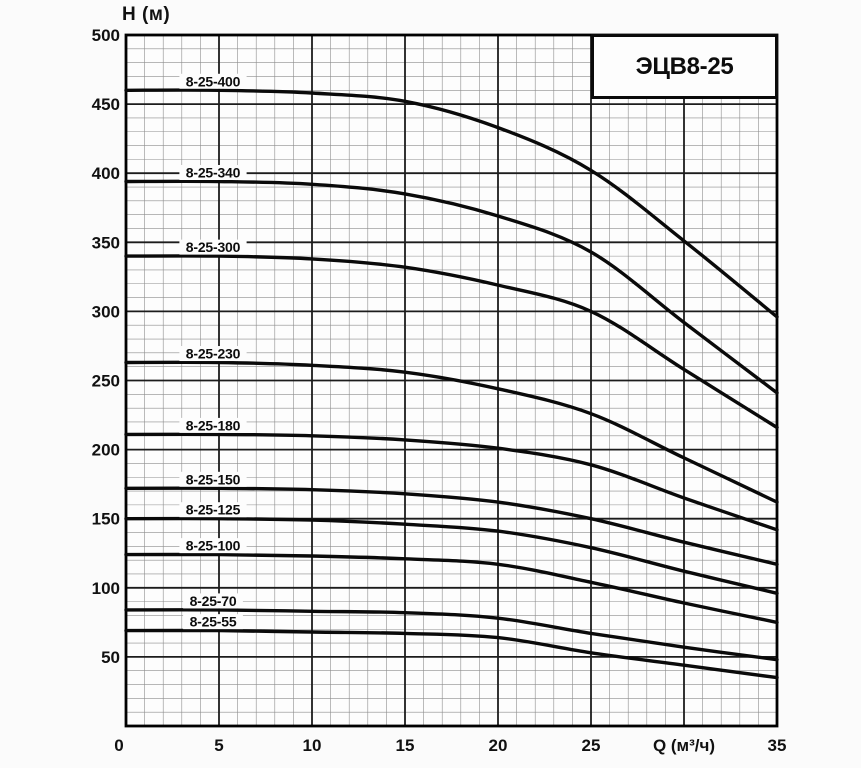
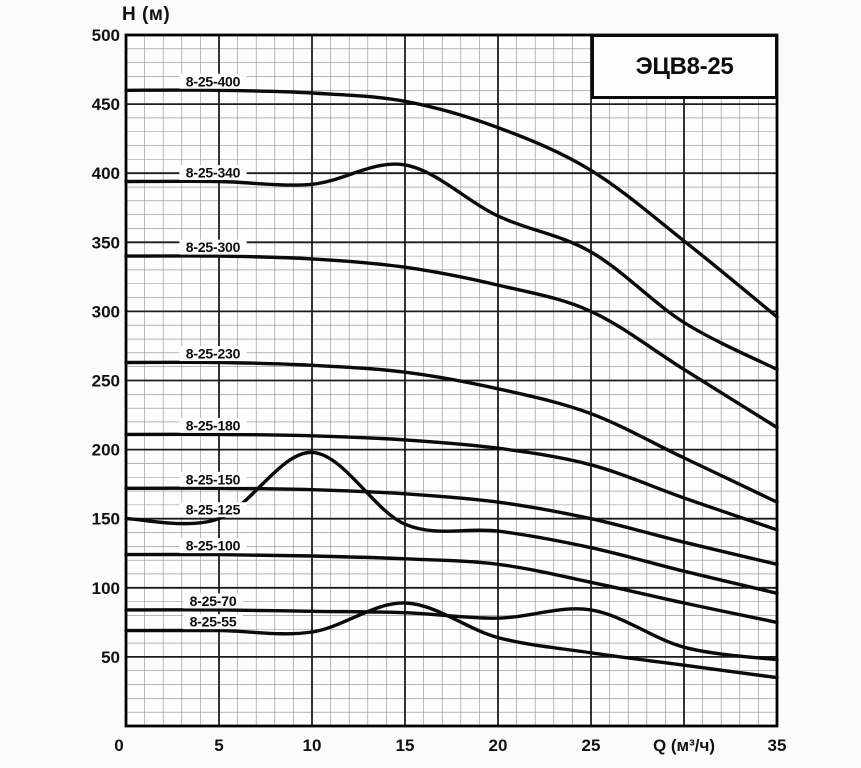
8-25-125/10: 149 -> 198
8-25-340/15: 385 -> 406
8-25-55/15: 67 -> 89
8-25-70/25: 67 -> 84
8-25-340/35: 241 -> 258
